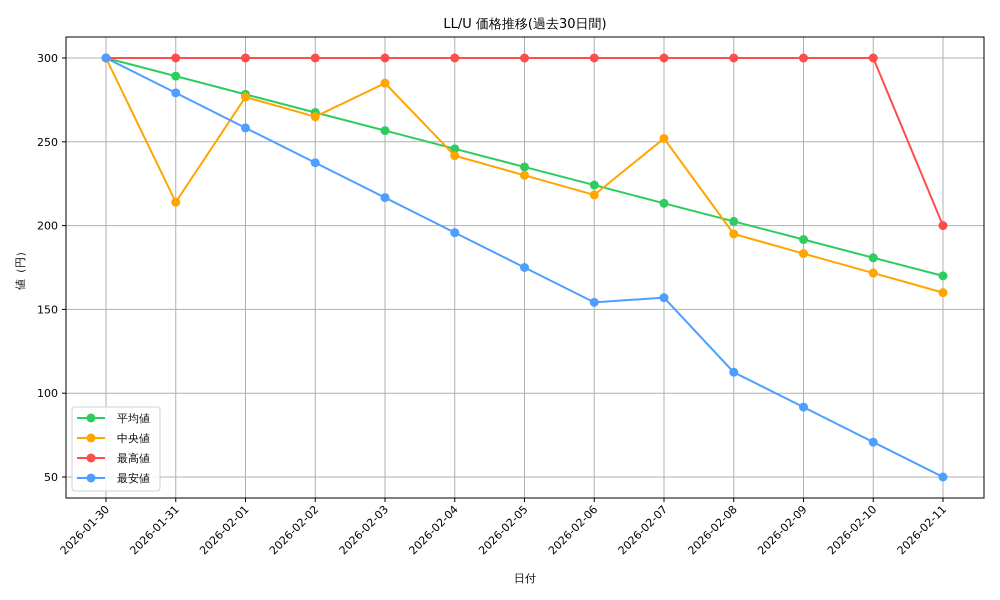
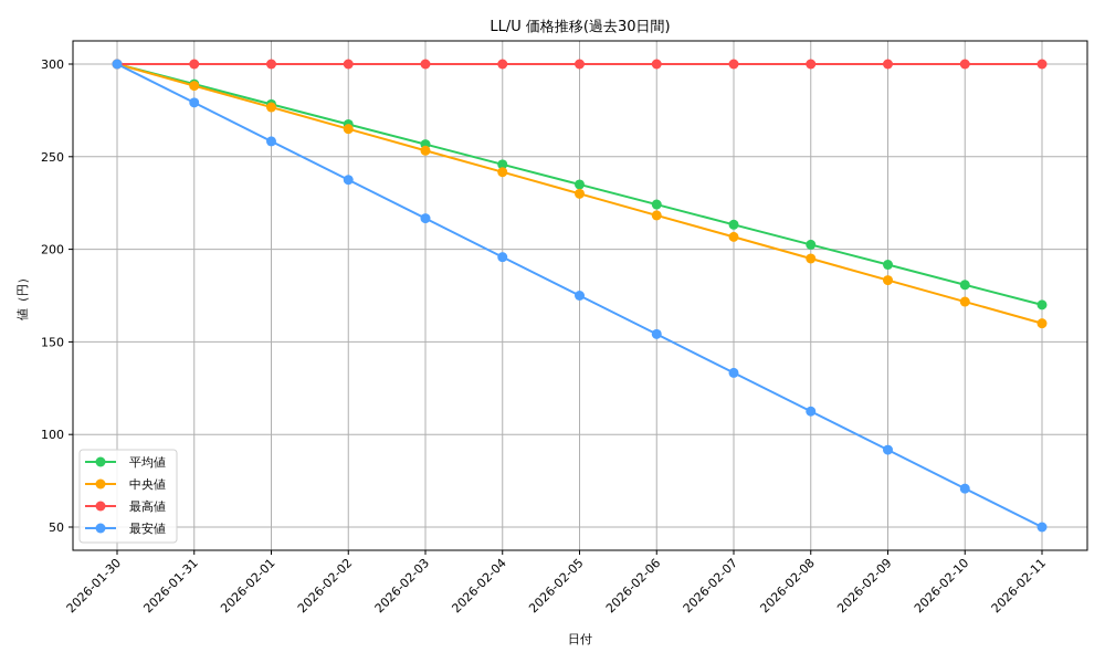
中央値/2026-01-31: 214 -> 288
中央値/2026-02-03: 285 -> 253
中央値/2026-02-07: 252 -> 207
最安値/2026-02-07: 157 -> 133
最高値/2026-02-11: 200 -> 300
